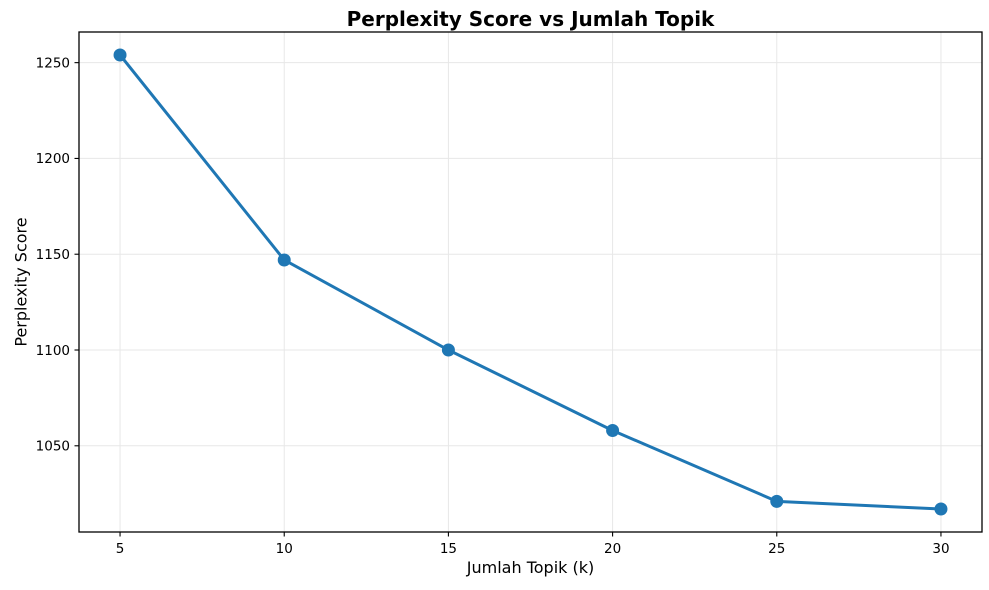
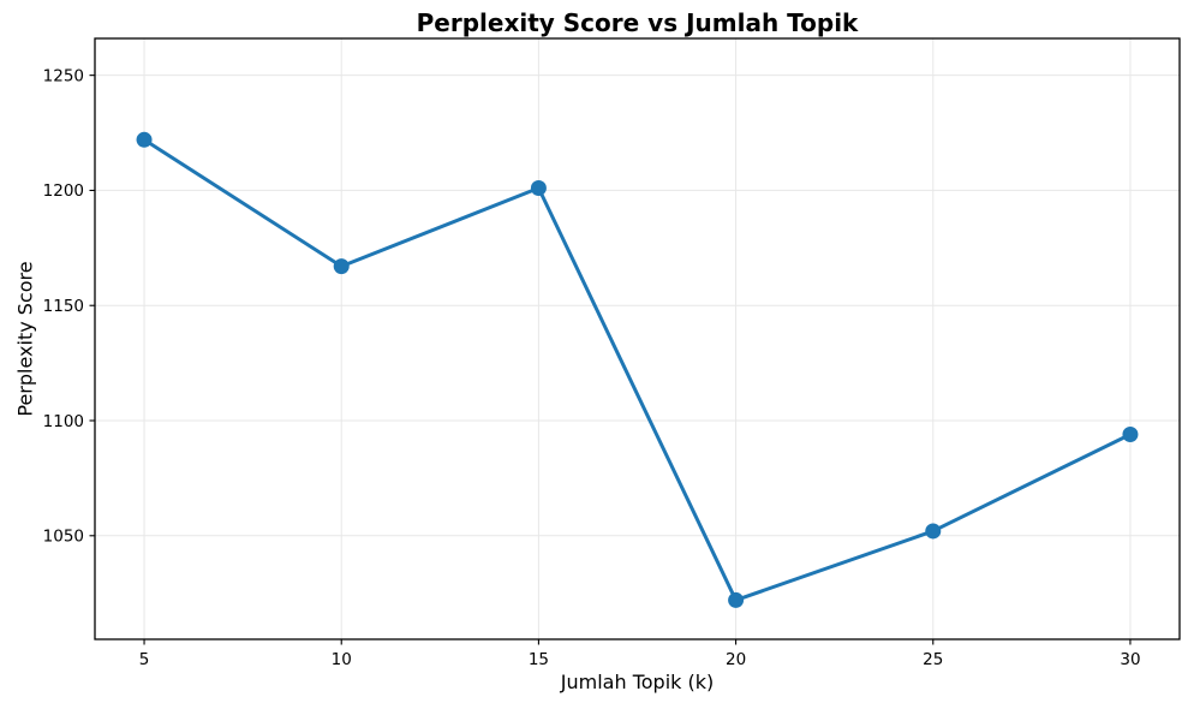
5: 1254 -> 1222
10: 1147 -> 1167
15: 1100 -> 1201
20: 1058 -> 1022
25: 1021 -> 1052
30: 1017 -> 1094
